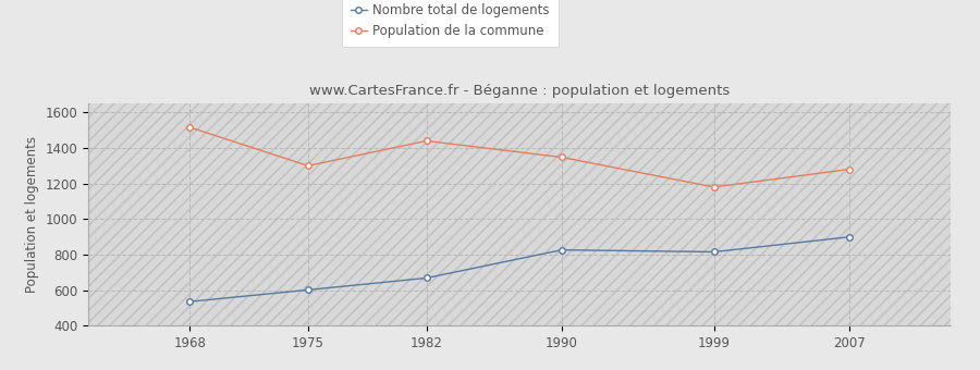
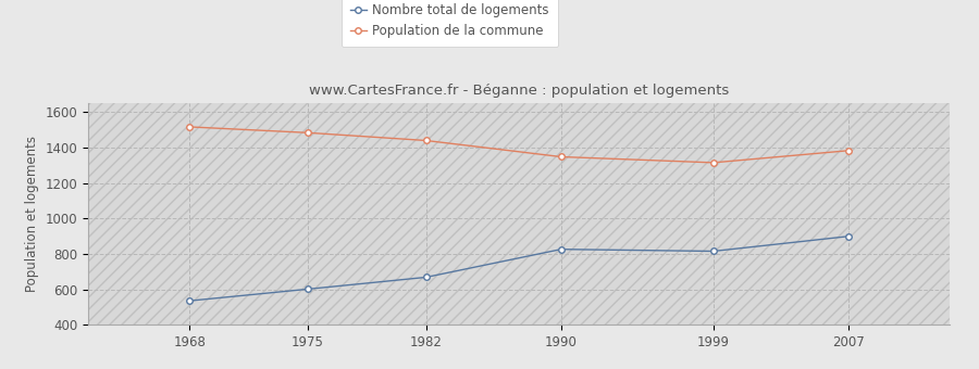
Population de la commune/1975: 1300 -> 1480
Population de la commune/1999: 1180 -> 1320
Population de la commune/2007: 1280 -> 1380
